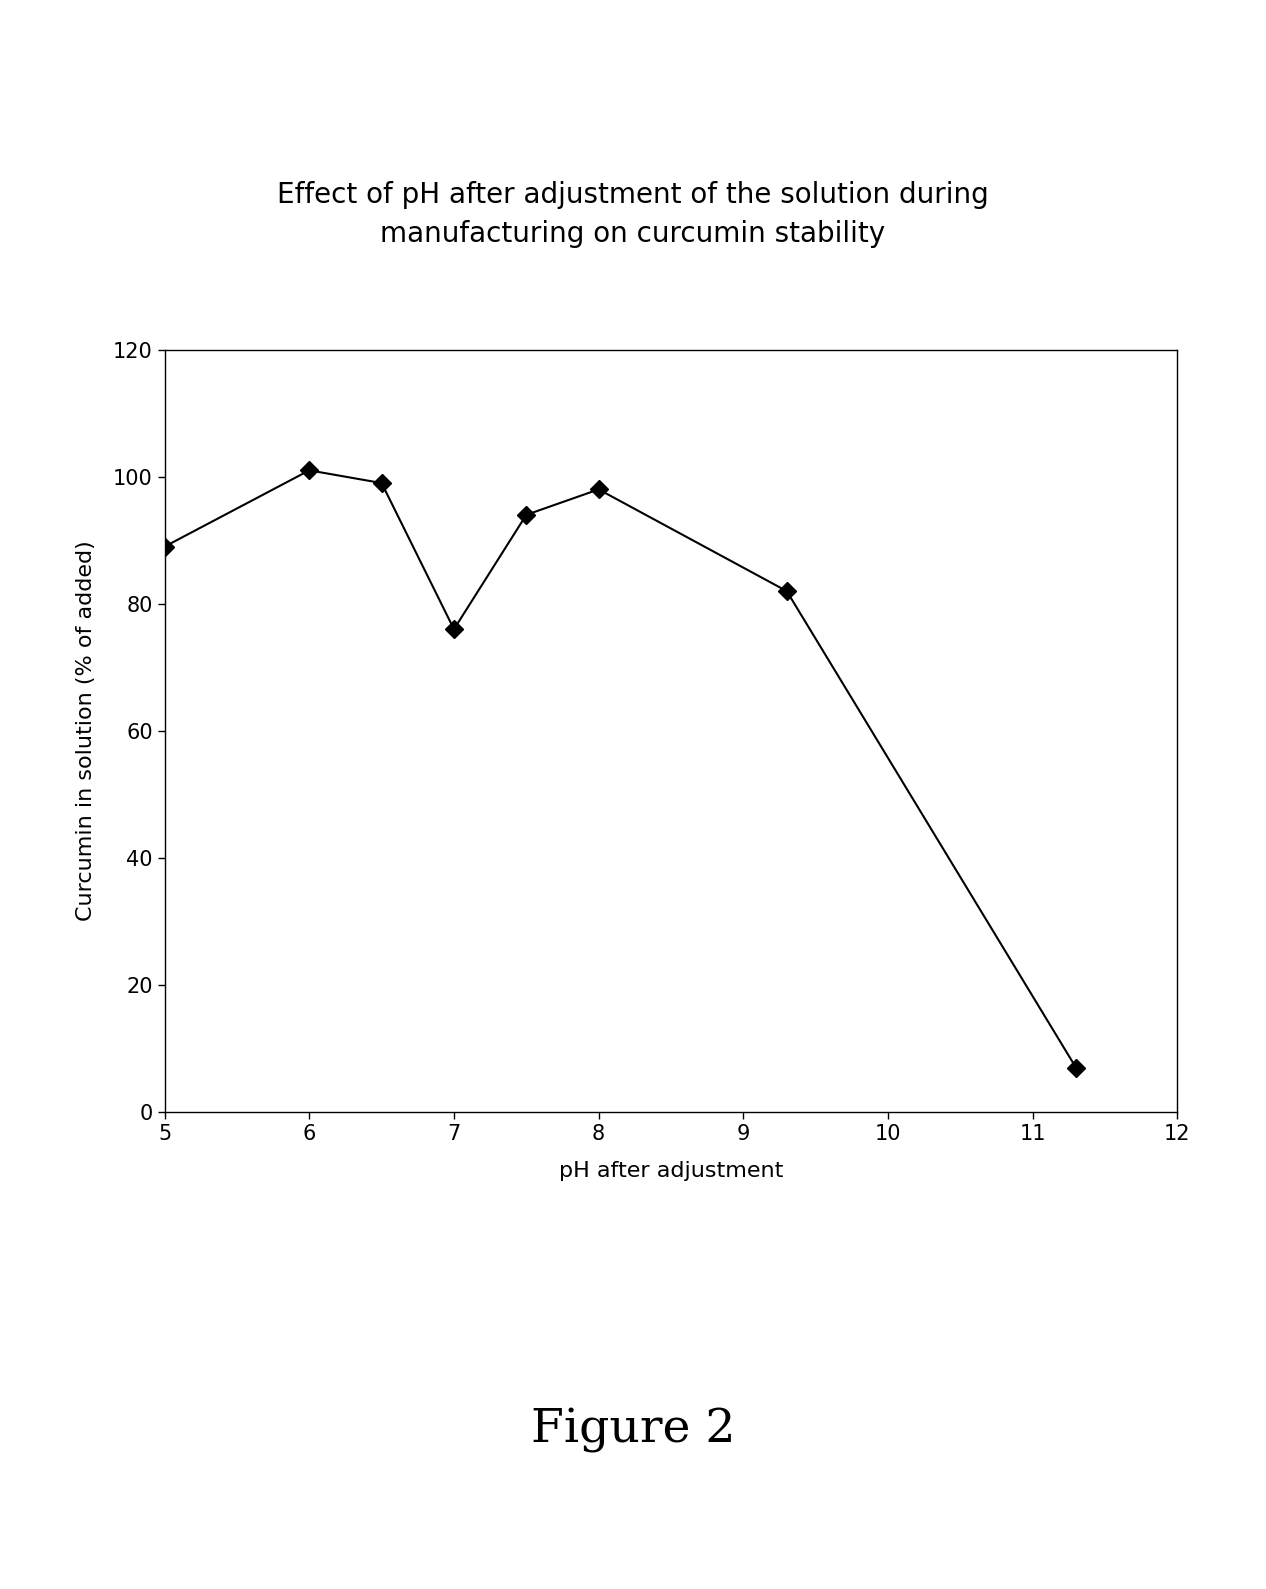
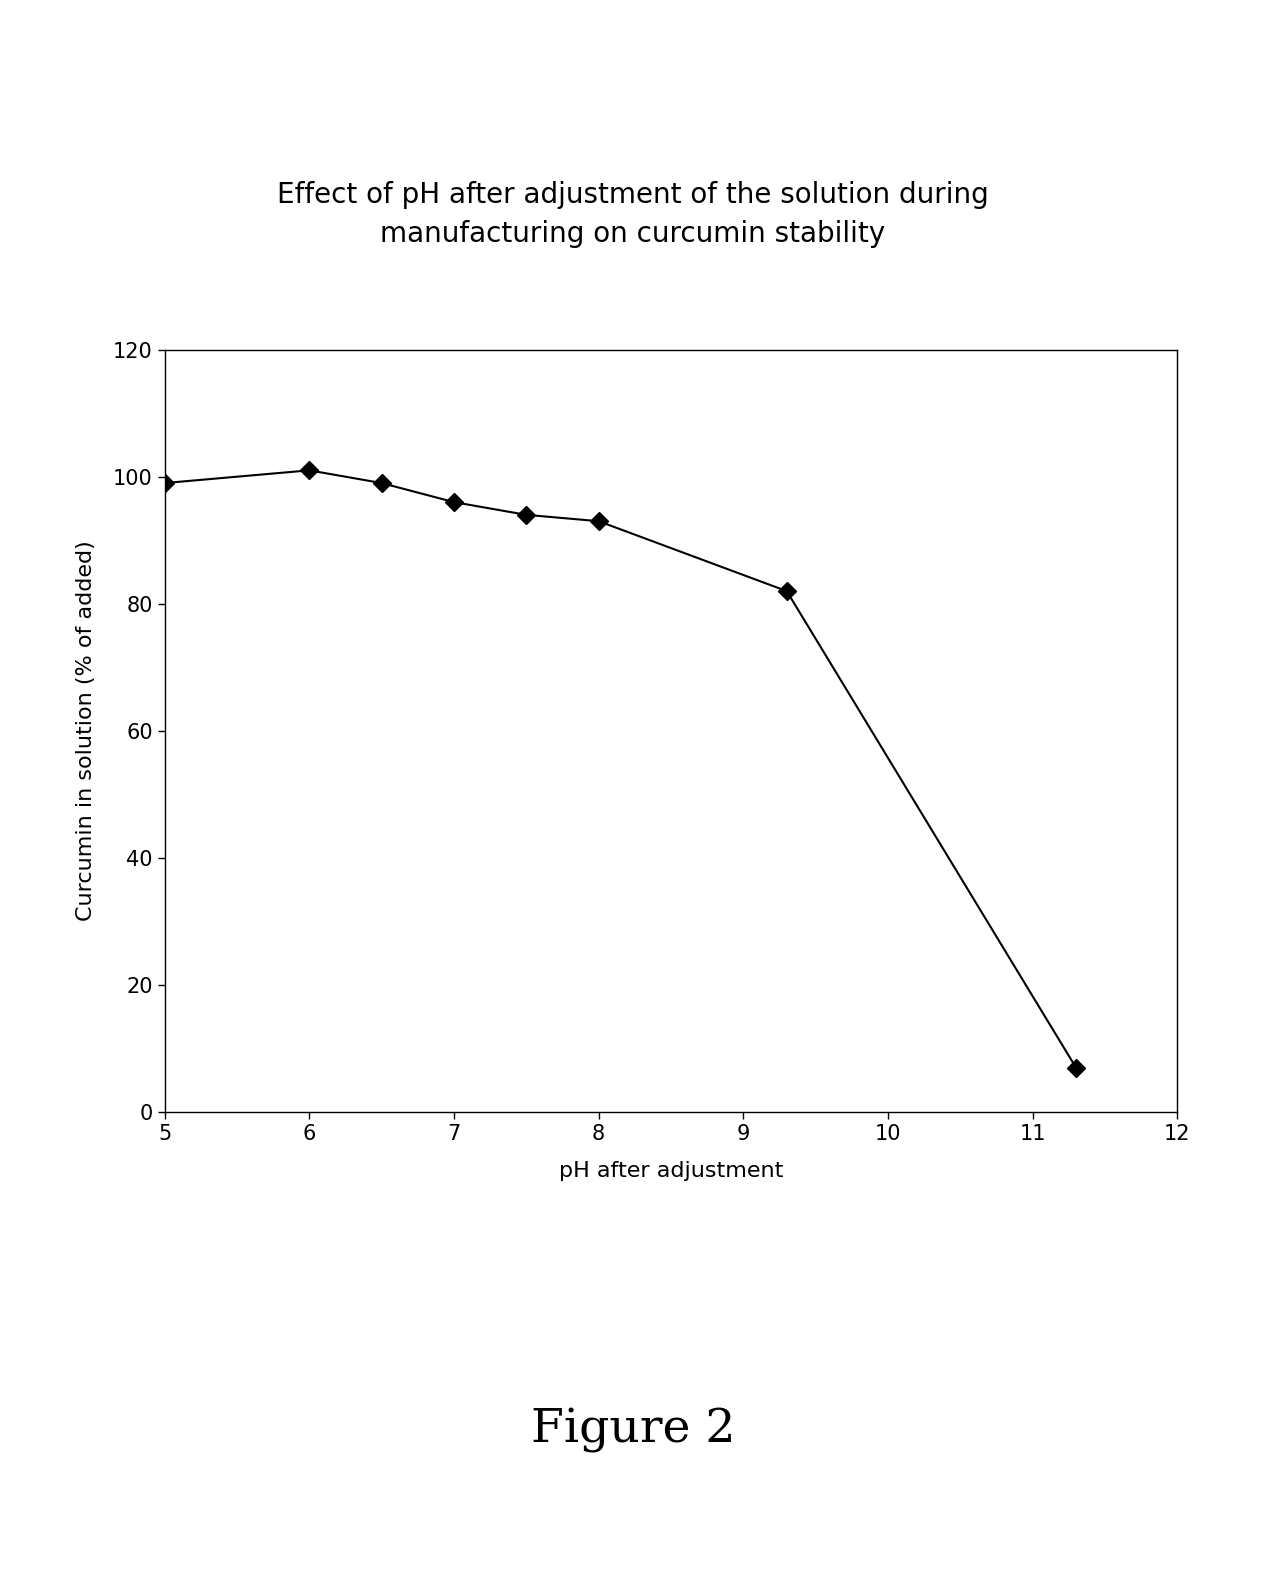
5: 89 -> 99
7: 76 -> 96
8: 98 -> 93
